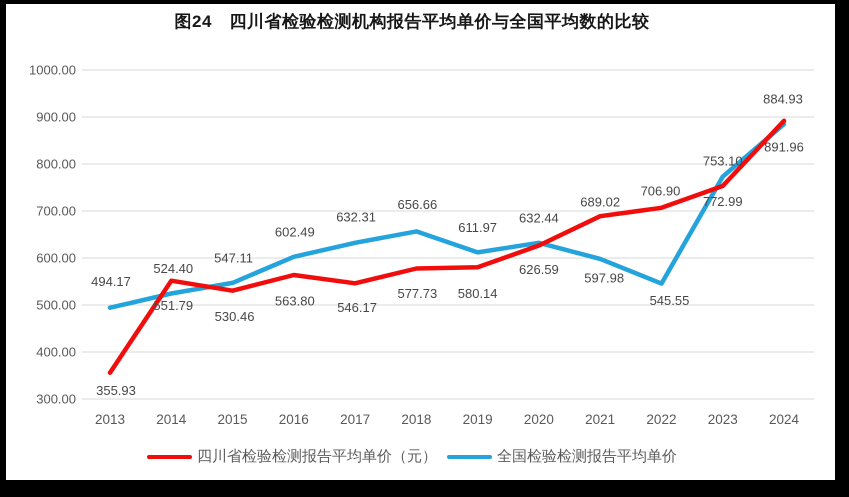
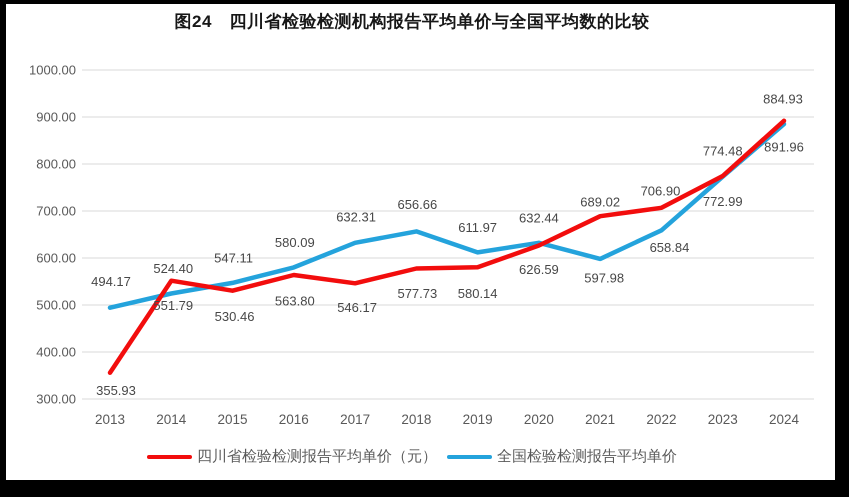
全国检验检测报告平均单价/2016: 602.49 -> 580.09
全国检验检测报告平均单价/2022: 545.55 -> 658.84
四川省检验检测报告平均单价（元）/2023: 753.10 -> 774.48
